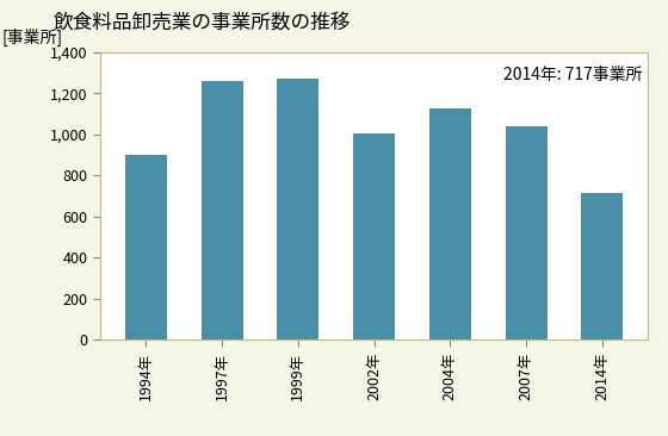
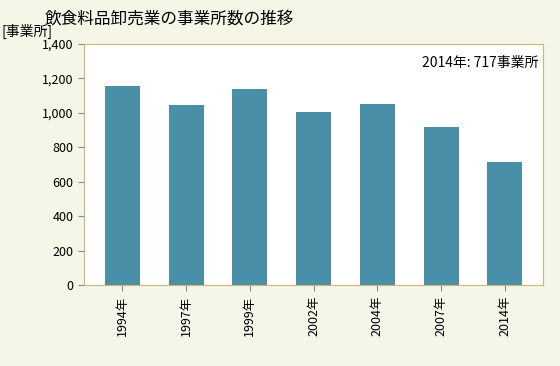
1994年: 900 -> 1,160
1997年: 1,260 -> 1,050
1999年: 1,270 -> 1,140
2004年: 1,130 -> 1,050
2007年: 1,040 -> 920
